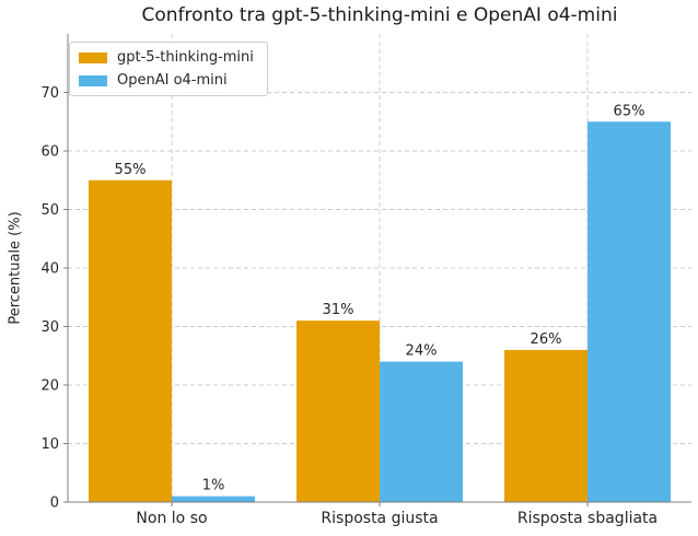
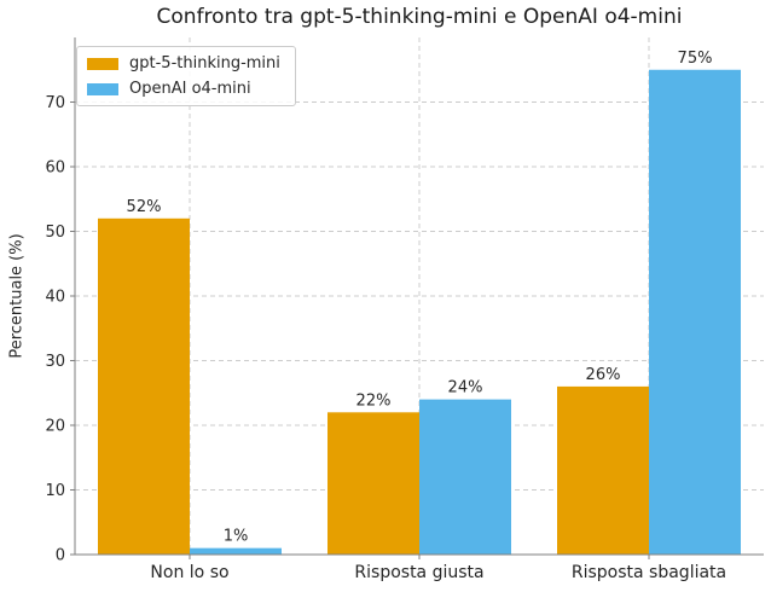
gpt-5-thinking-mini/Non lo so: 55% -> 52%
gpt-5-thinking-mini/Risposta giusta: 31% -> 22%
OpenAI o4-mini/Risposta sbagliata: 65% -> 75%
